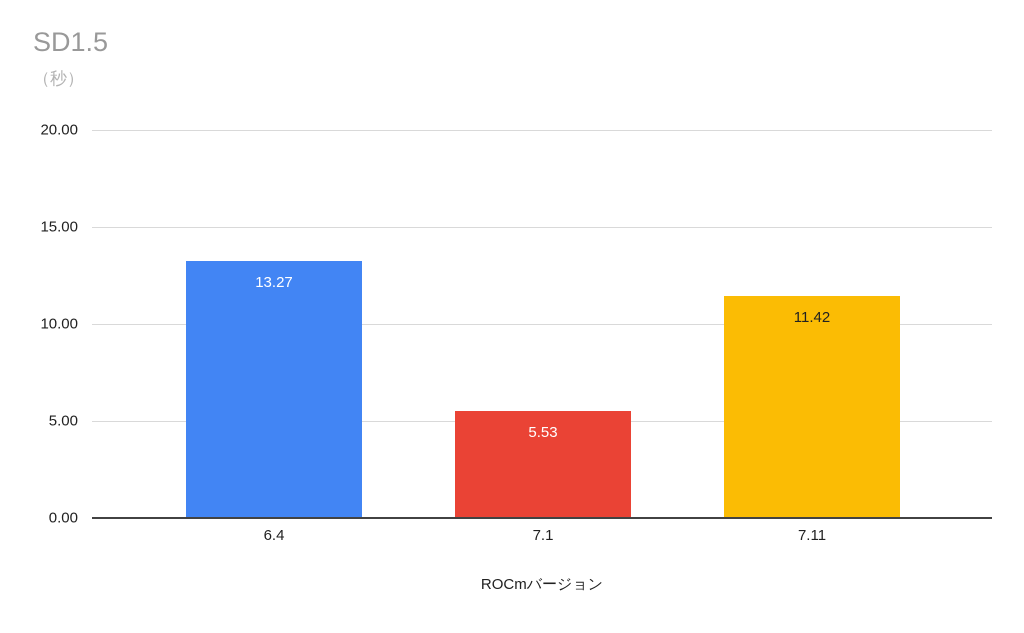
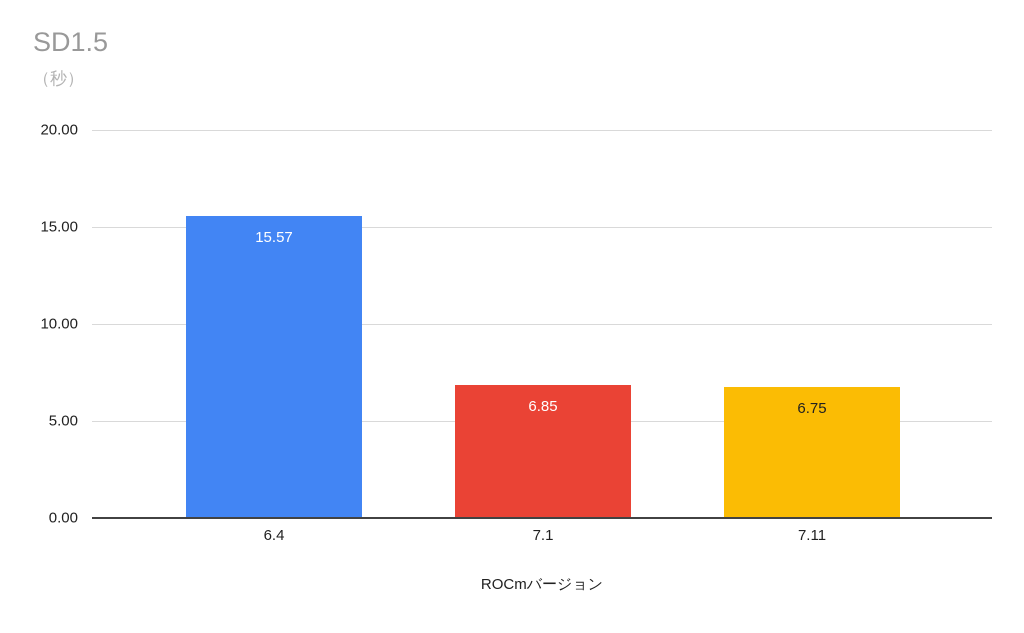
6.4: 13.27 -> 15.57
7.1: 5.53 -> 6.85
7.11: 11.42 -> 6.75
